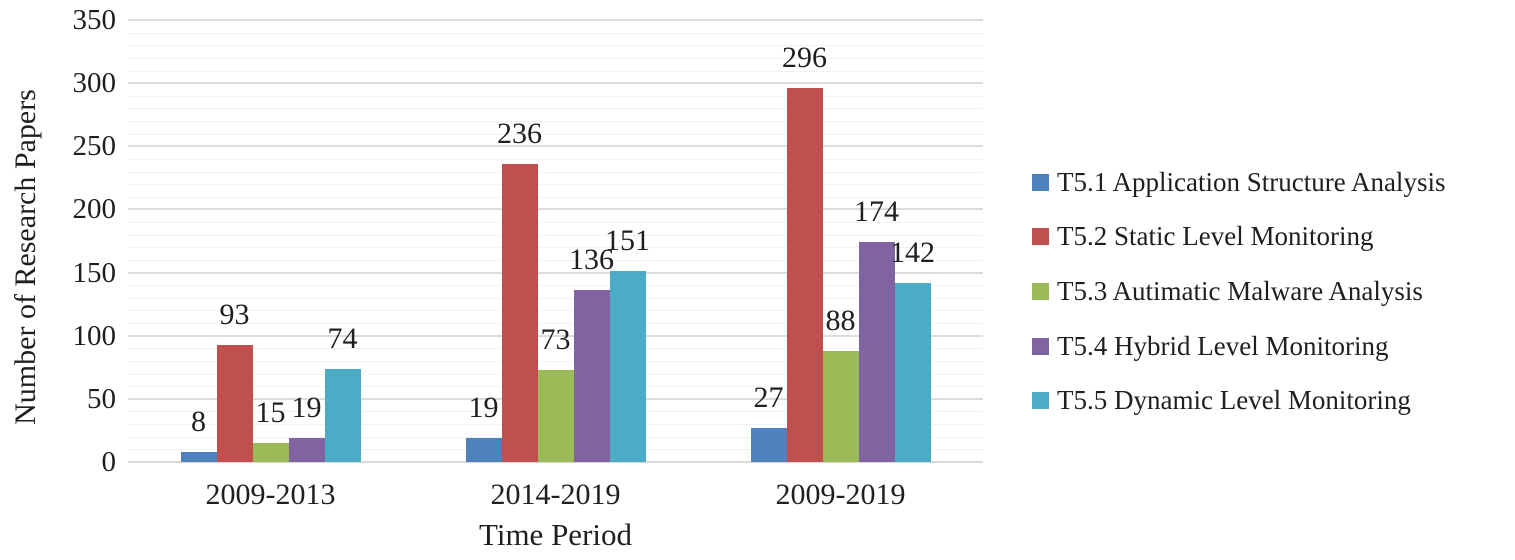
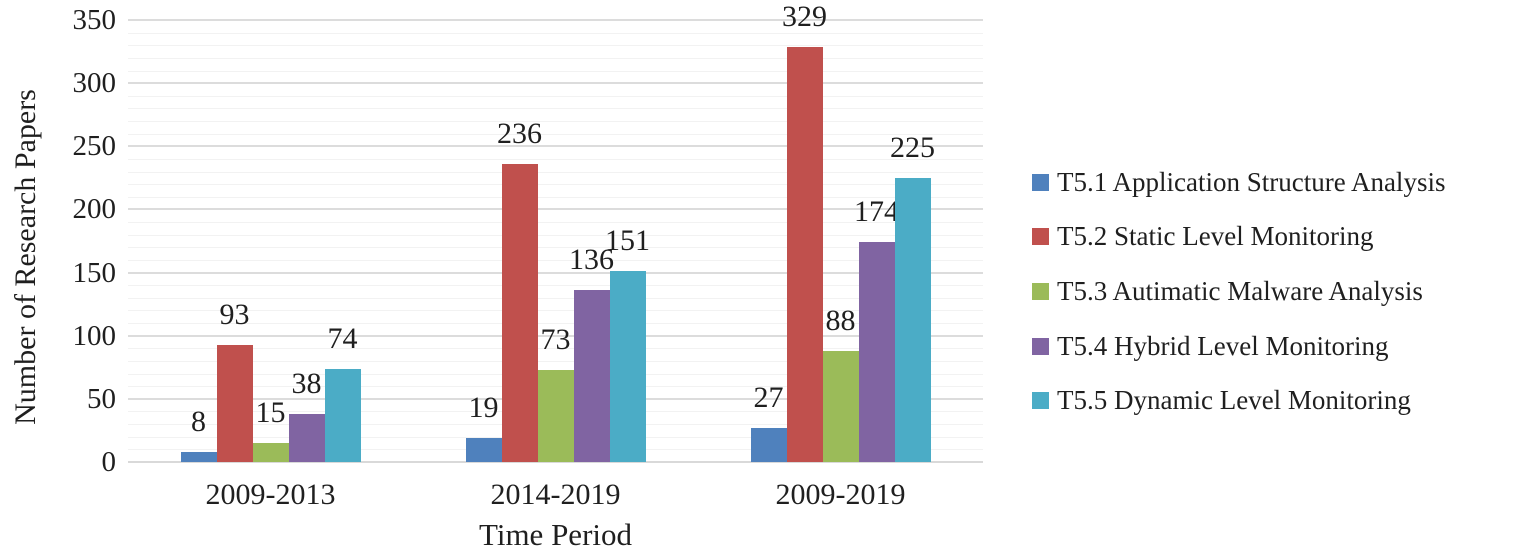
T5.4 Hybrid Level Monitoring/2009-2013: 19 -> 38
T5.2 Static Level Monitoring/2009-2019: 296 -> 329
T5.5 Dynamic Level Monitoring/2009-2019: 142 -> 225
